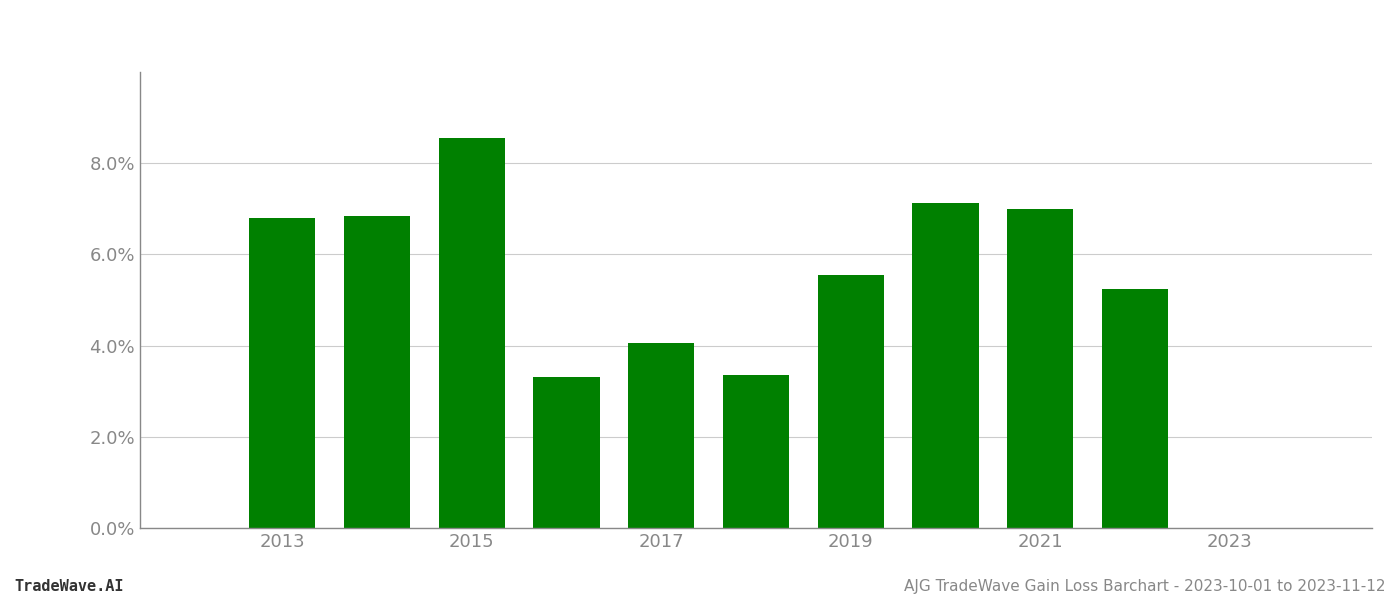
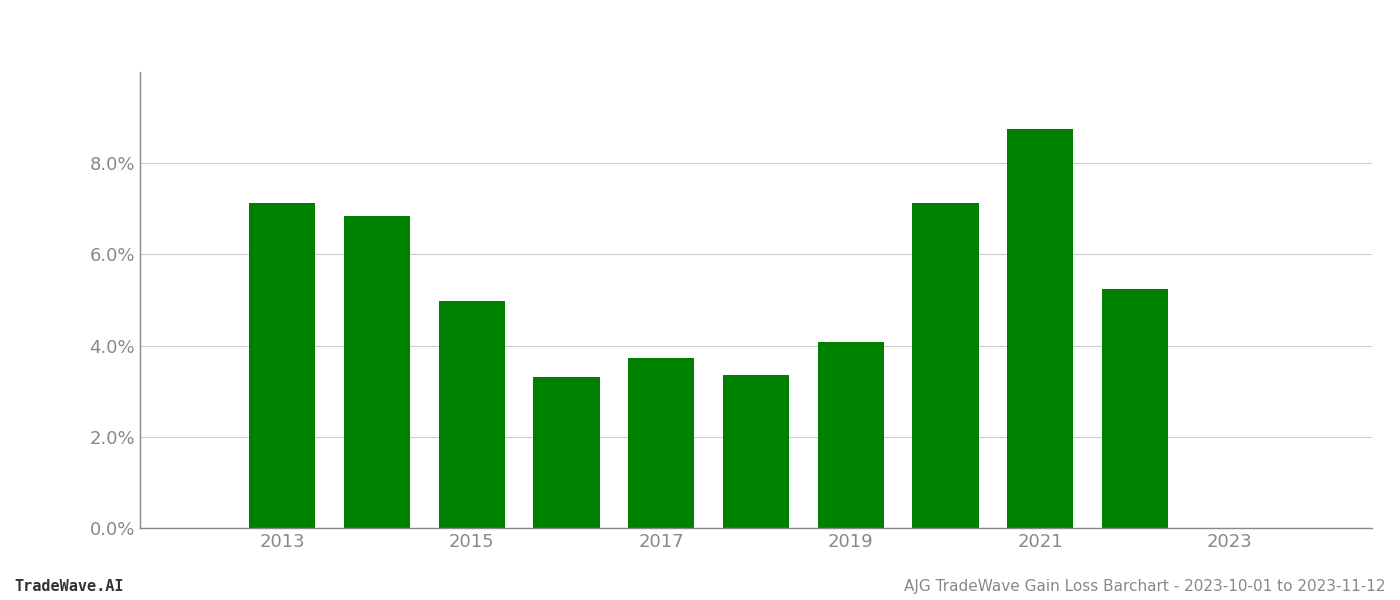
2013: 6.80% -> 7.12%
2015: 8.55% -> 4.97%
2017: 4.05% -> 3.72%
2019: 5.55% -> 4.08%
2021: 7.00% -> 8.75%
